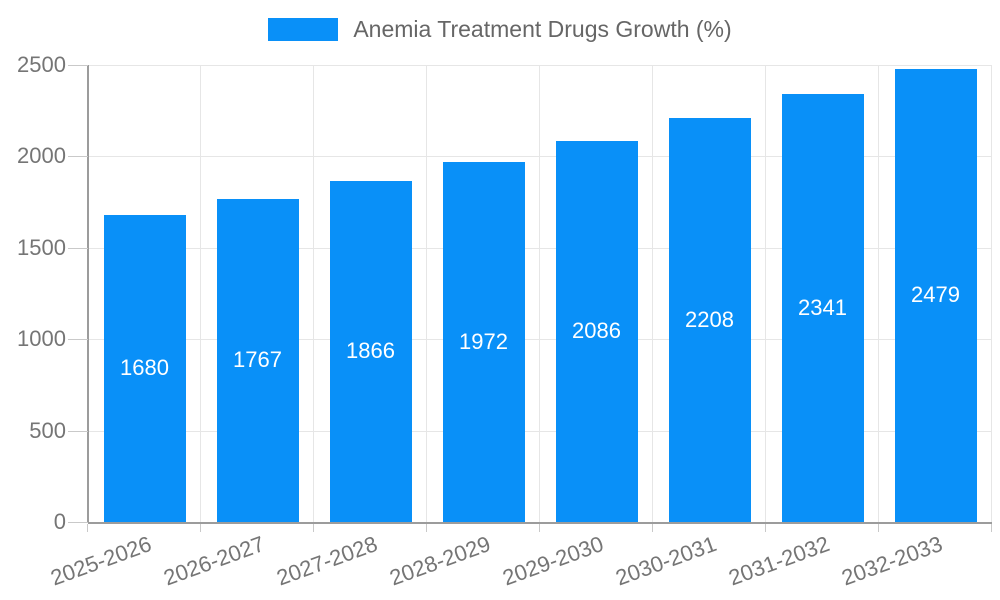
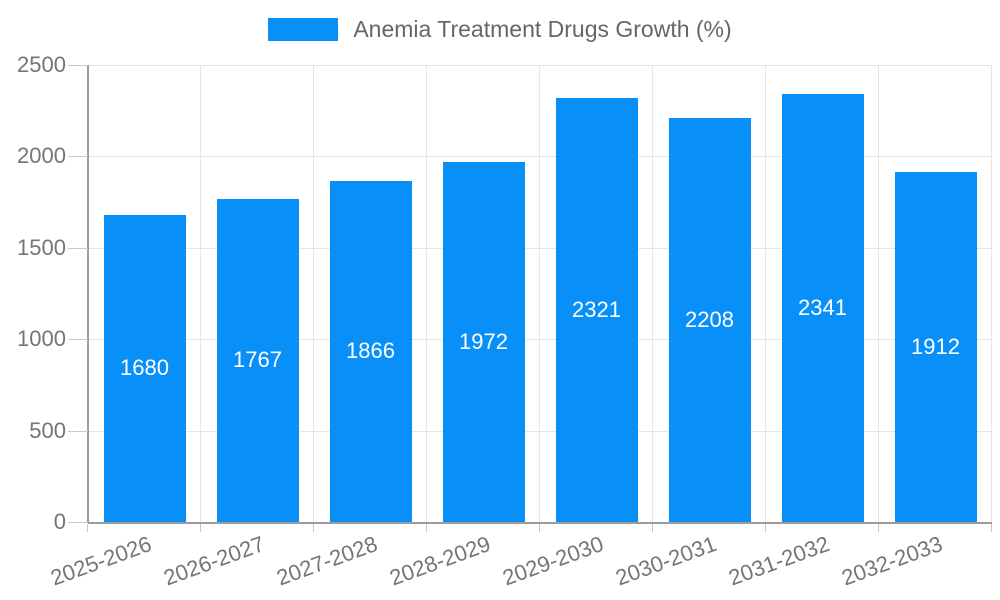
2029-2030: 2086 -> 2321
2032-2033: 2479 -> 1912
